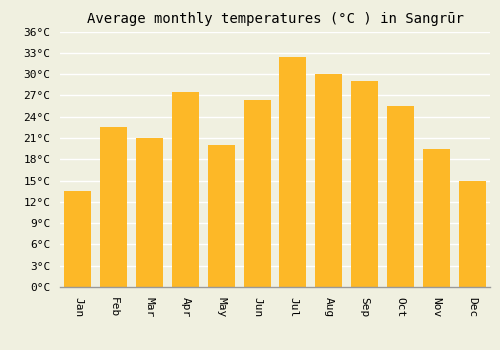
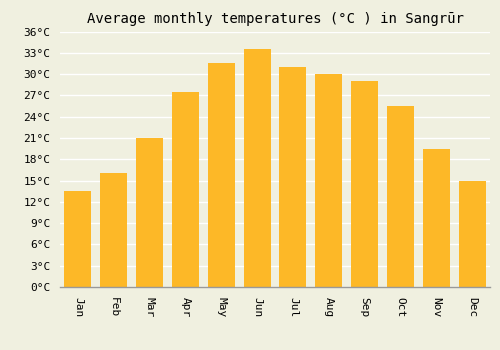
Feb: 22.6°C -> 16.0°C
May: 20.0°C -> 31.5°C
Jun: 26.4°C -> 33.5°C
Jul: 32.4°C -> 31.0°C
